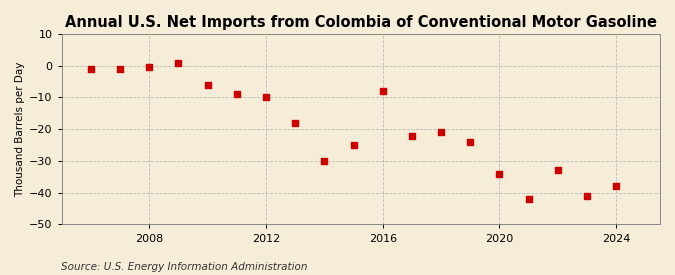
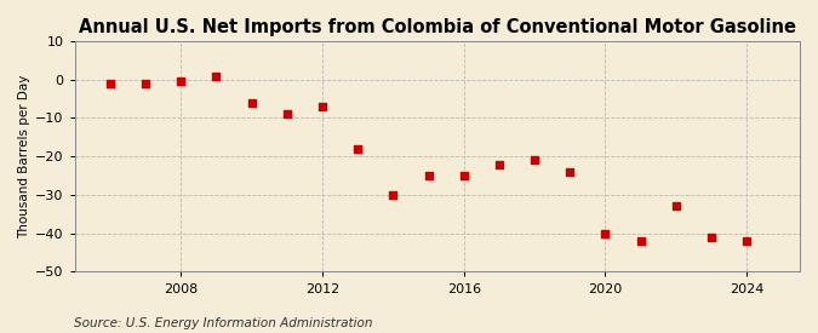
2012: -10.0 -> -7.0
2016: -8.0 -> -25.0
2020: -34.0 -> -40.0
2024: -38.0 -> -42.0
